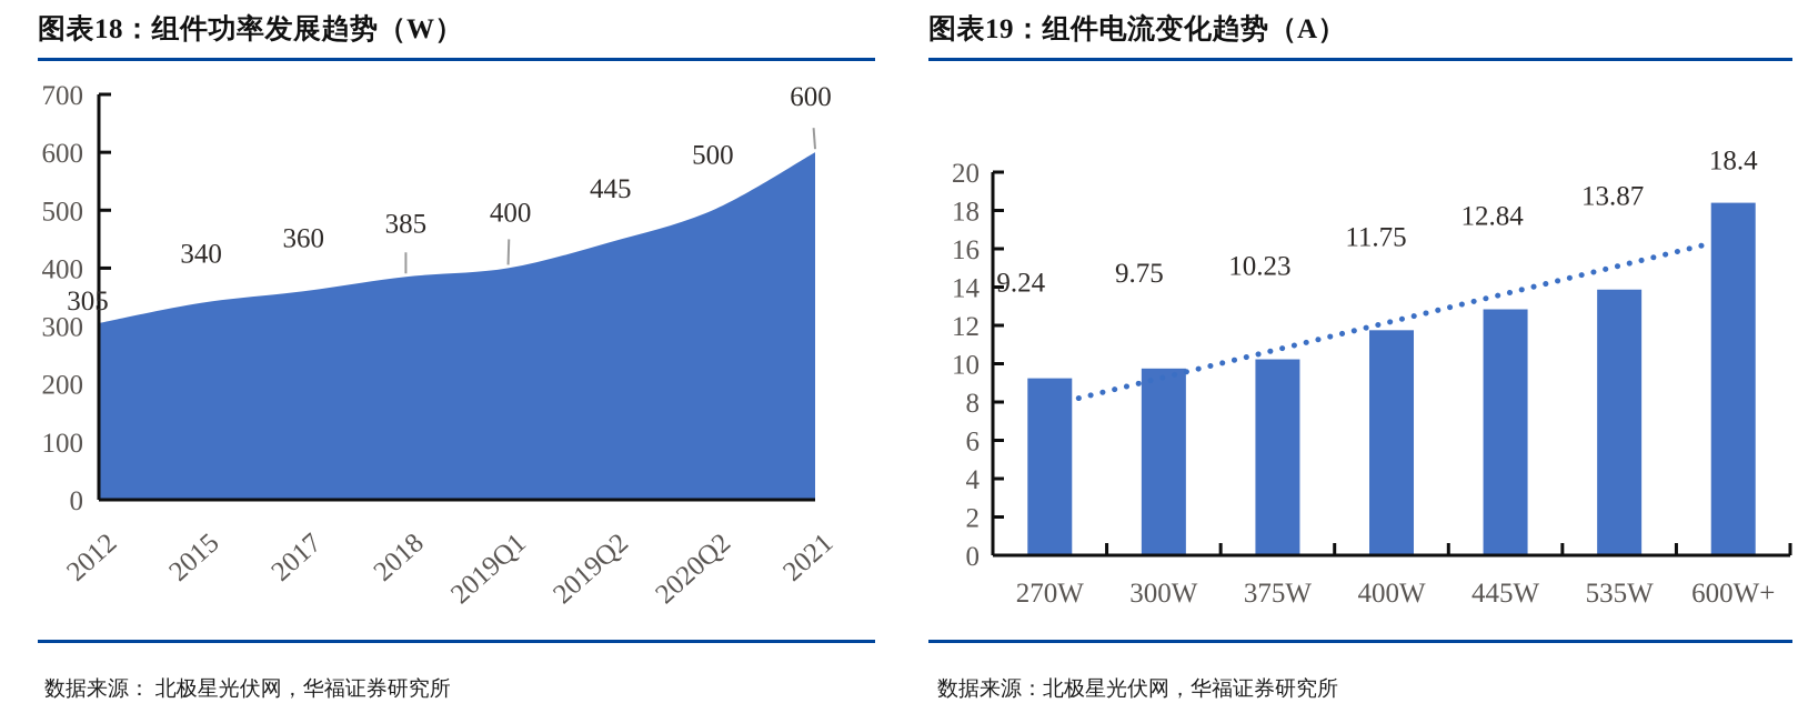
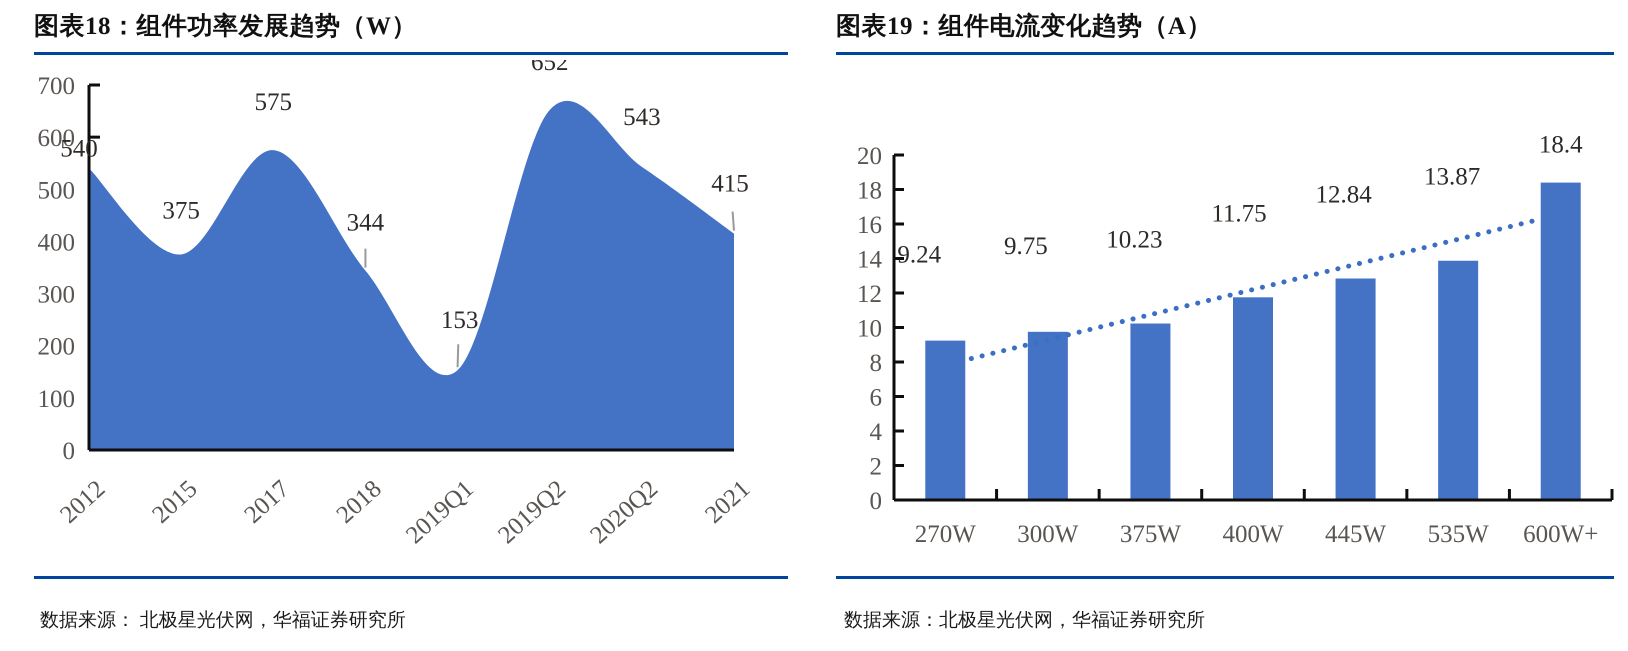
图表18：组件功率发展趋势（W）/2012: 305 -> 540
图表18：组件功率发展趋势（W）/2015: 340 -> 375
图表18：组件功率发展趋势（W）/2017: 360 -> 575
图表18：组件功率发展趋势（W）/2018: 385 -> 344
图表18：组件功率发展趋势（W）/2019Q1: 400 -> 153
图表18：组件功率发展趋势（W）/2019Q2: 445 -> 652
图表18：组件功率发展趋势（W）/2020Q2: 500 -> 543
图表18：组件功率发展趋势（W）/2021: 600 -> 415
